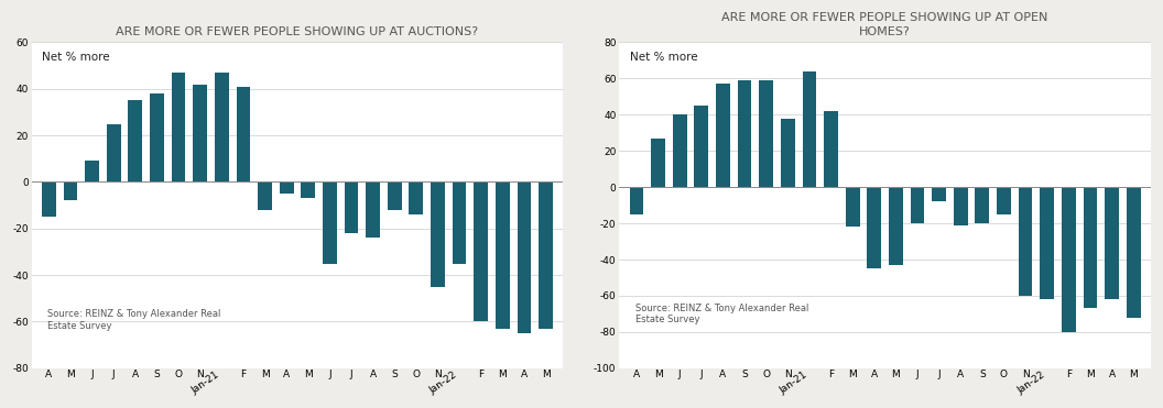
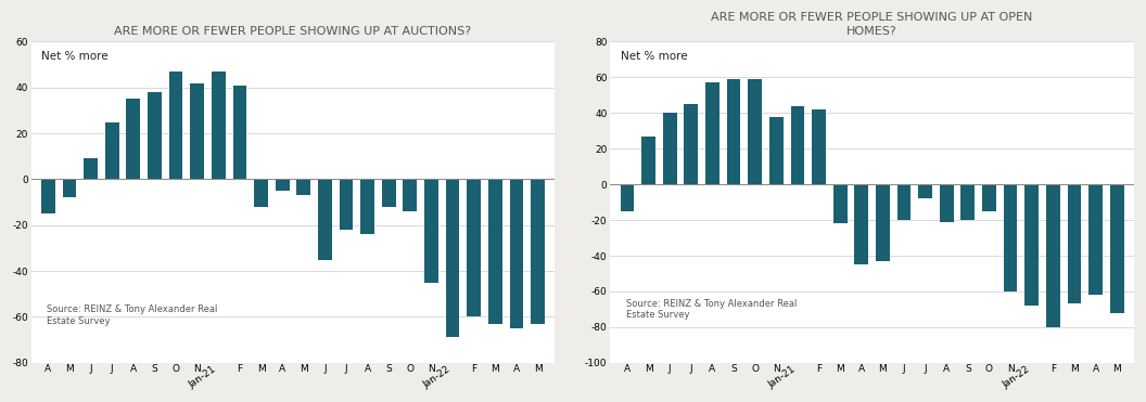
ARE MORE OR FEWER PEOPLE SHOWING UP AT AUCTIONS?/Jan-22: -35 -> -69
ARE MORE OR FEWER PEOPLE SHOWING UP AT OPEN HOMES?/Jan-21: 64 -> 44
ARE MORE OR FEWER PEOPLE SHOWING UP AT OPEN HOMES?/Jan-22: -62 -> -68
